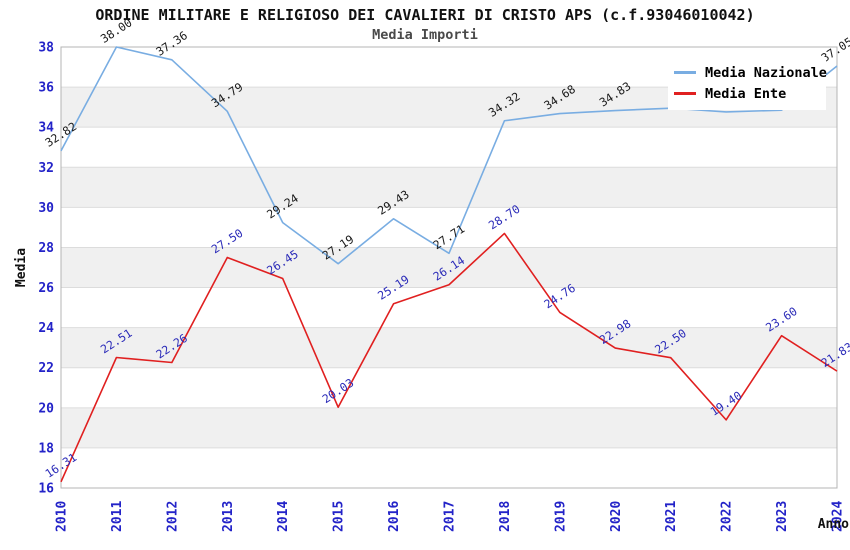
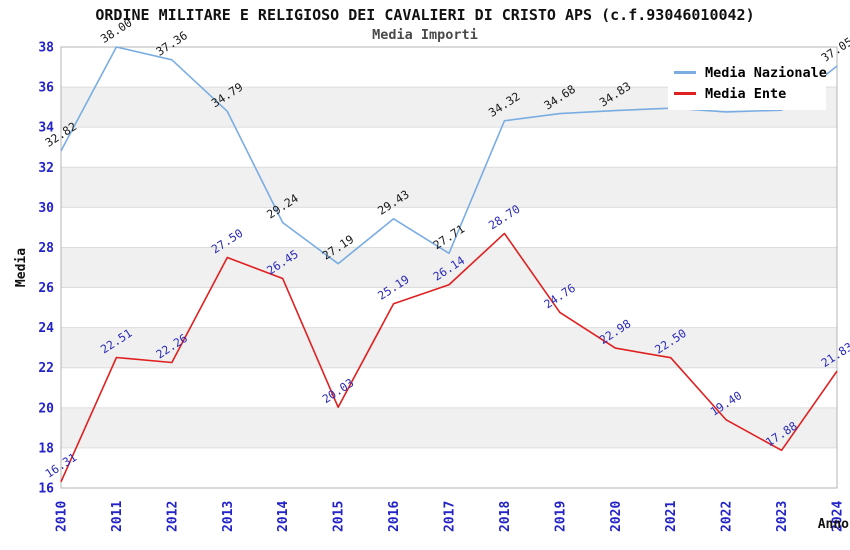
Media Ente/2023: 23.60 -> 17.88
